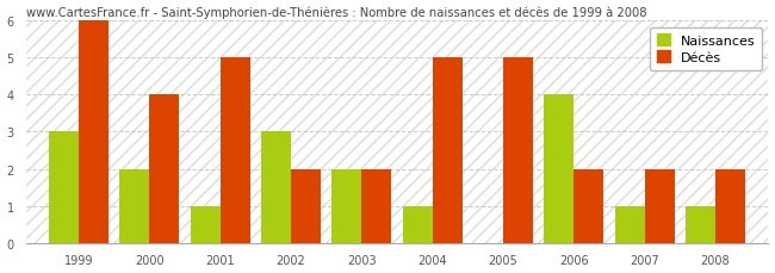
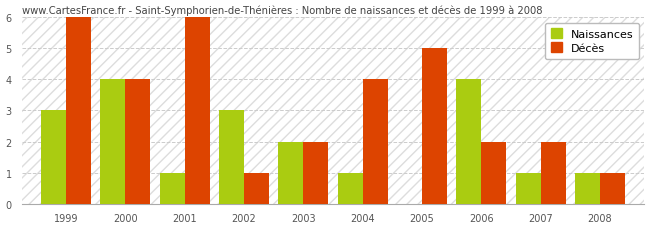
Naissances/2000: 2 -> 4
Décès/2001: 5 -> 6
Décès/2002: 2 -> 1
Décès/2004: 5 -> 4
Décès/2008: 2 -> 1
